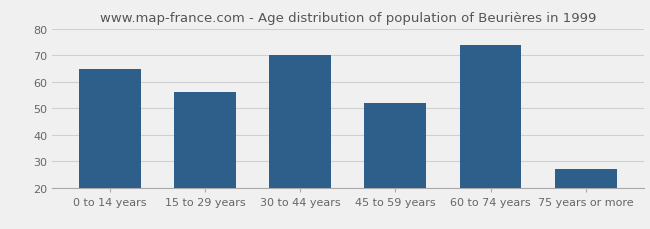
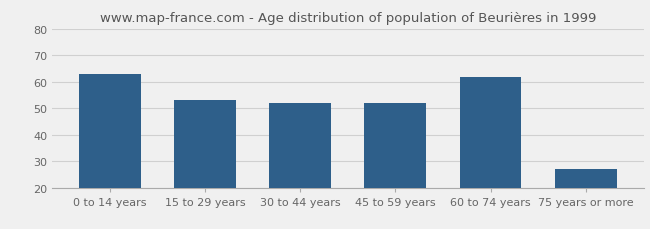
0 to 14 years: 65 -> 63
15 to 29 years: 56 -> 53
30 to 44 years: 70 -> 52
60 to 74 years: 74 -> 62
